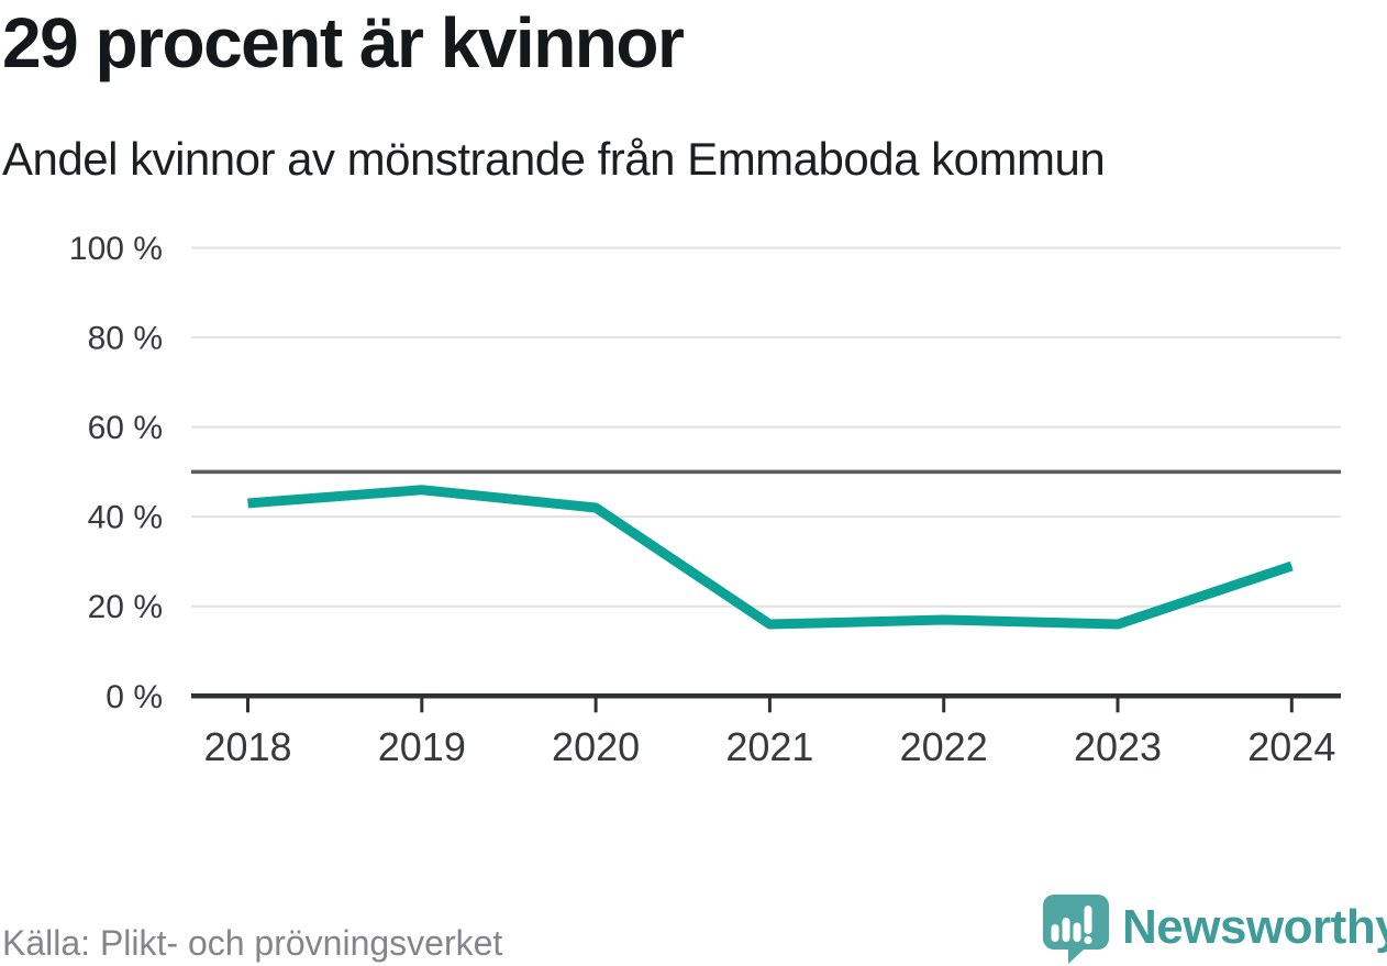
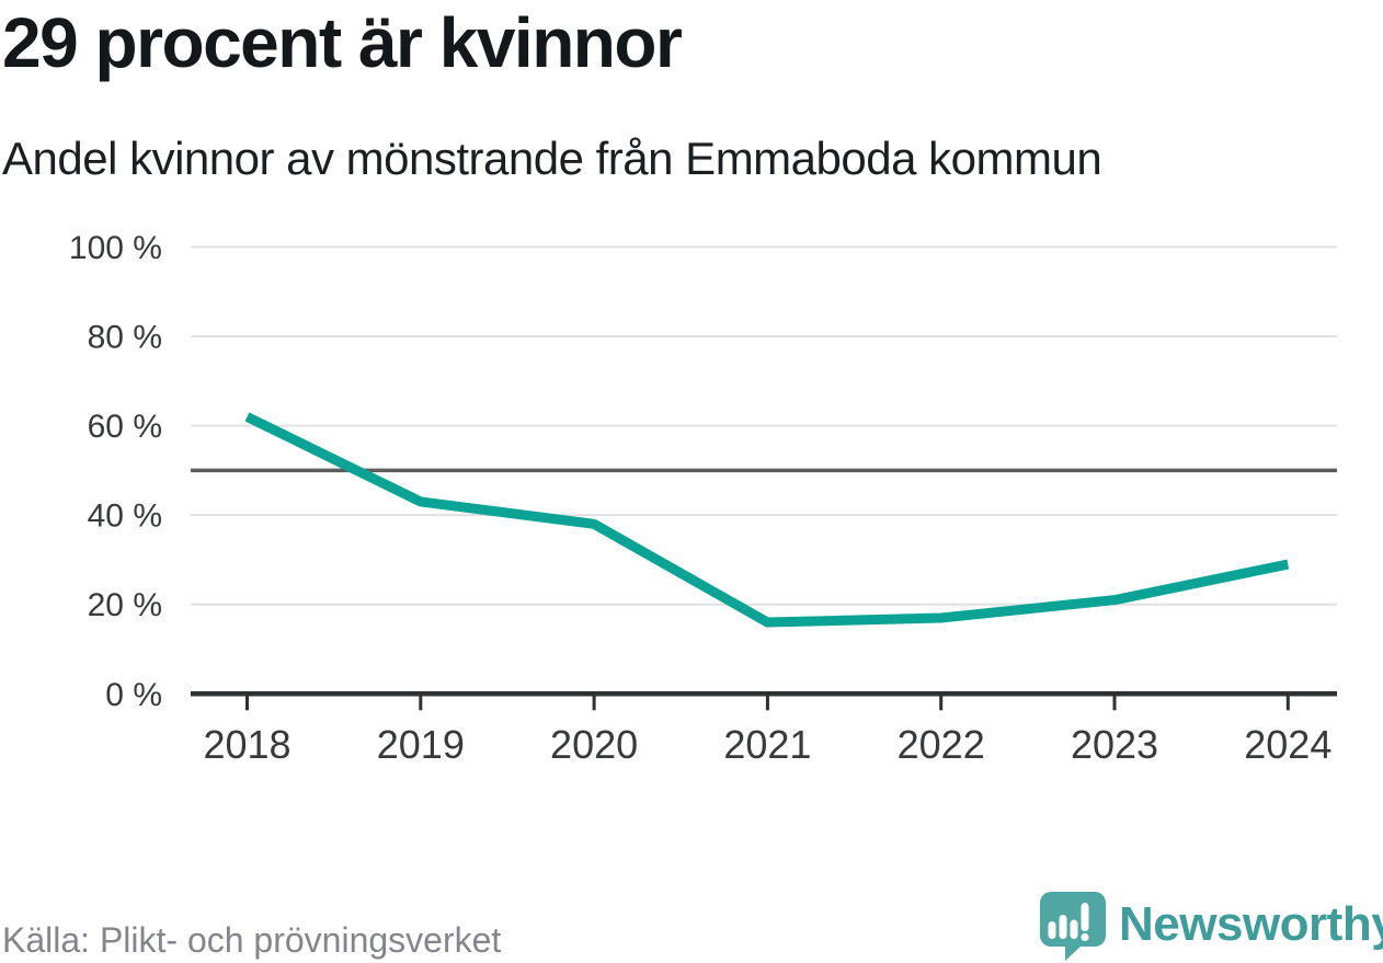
2018: 43% -> 62%
2019: 46% -> 43%
2020: 42% -> 38%
2023: 16% -> 21%
